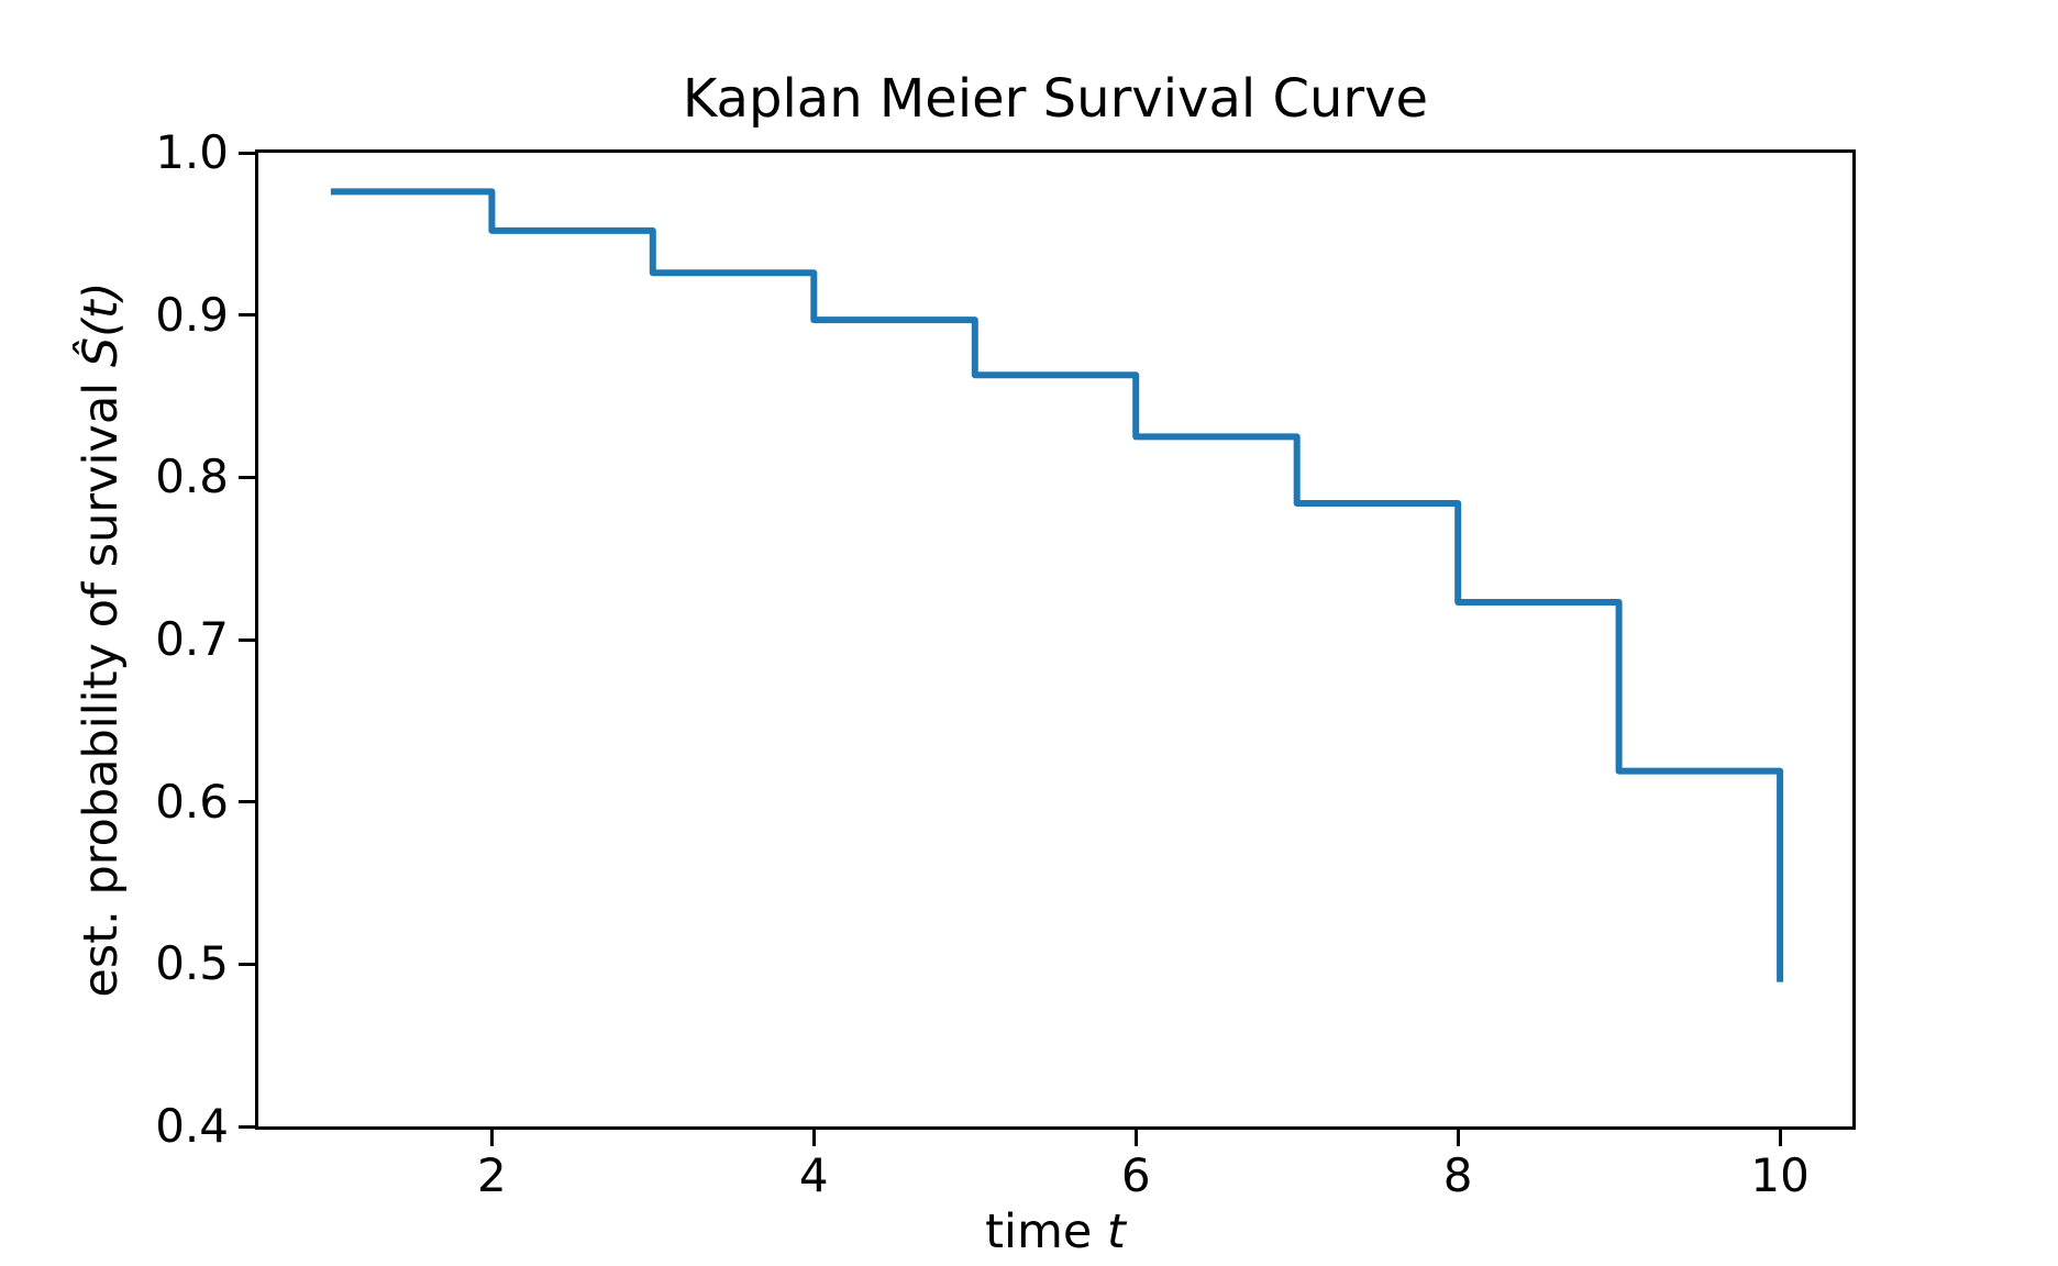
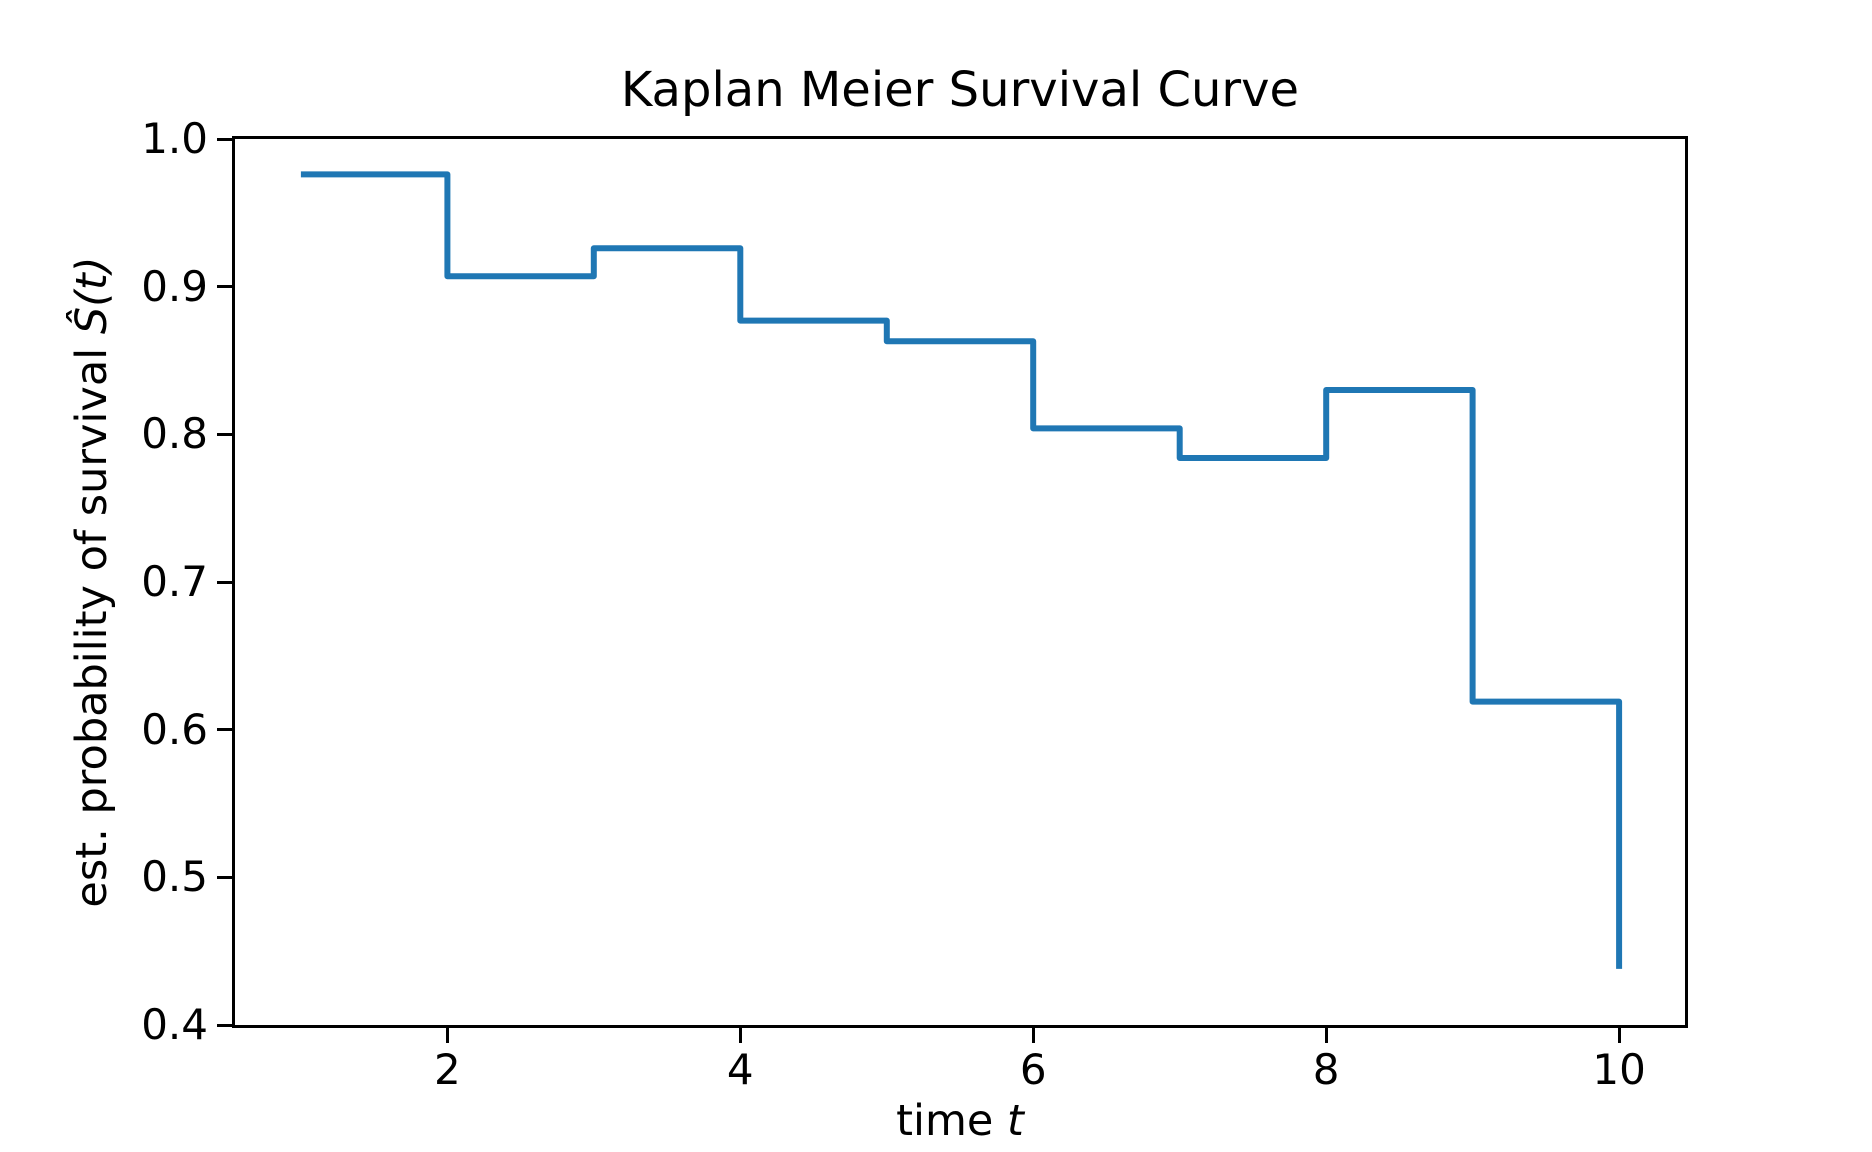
2: 0.952 -> 0.907
4: 0.897 -> 0.877
6: 0.825 -> 0.804
8: 0.723 -> 0.830
10: 0.489 -> 0.438
